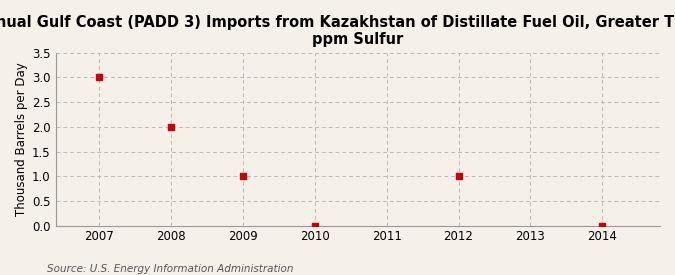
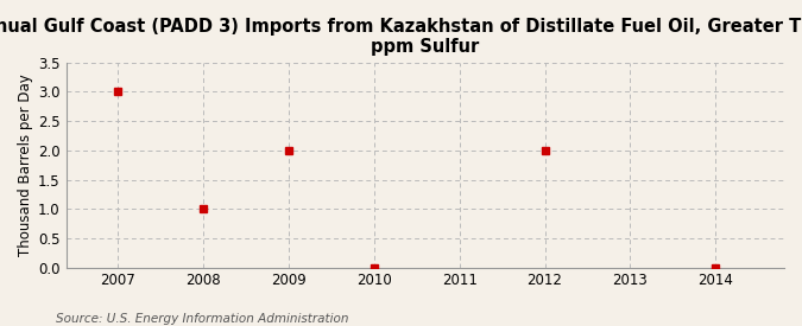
2008: 2 -> 1
2009: 1 -> 2
2012: 1 -> 2
